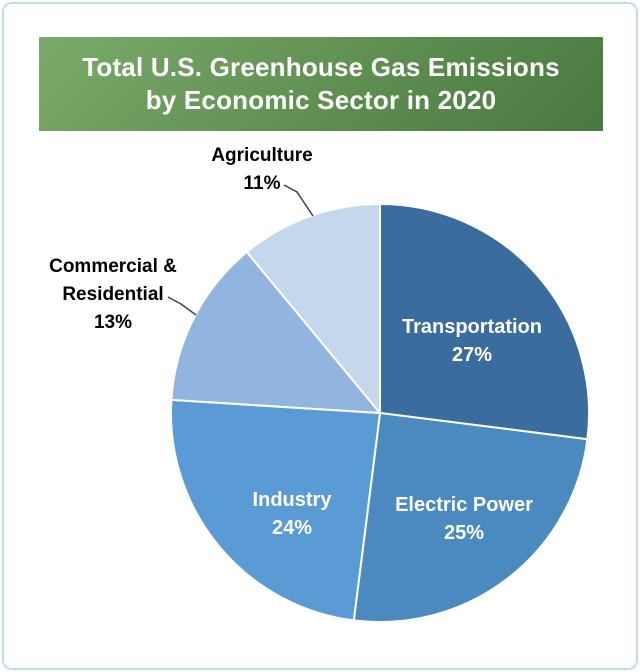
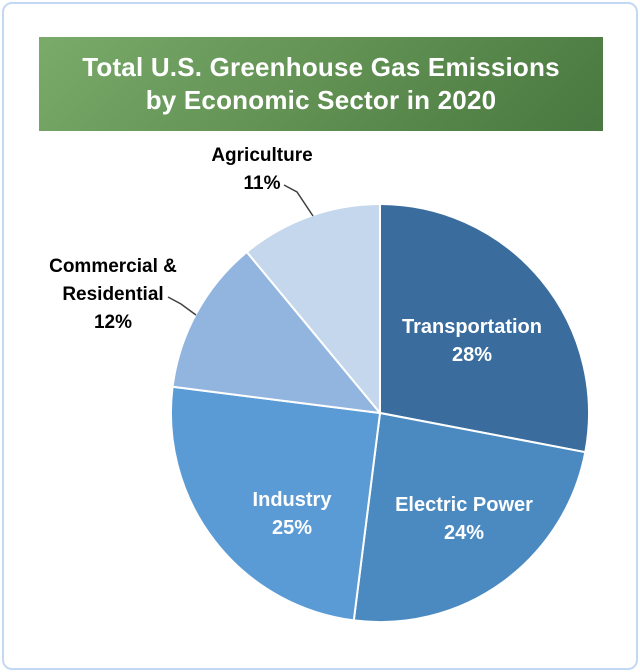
Transportation: 27% -> 28%
Electric Power: 25% -> 24%
Industry: 24% -> 25%
Commercial & Residential: 13% -> 12%
